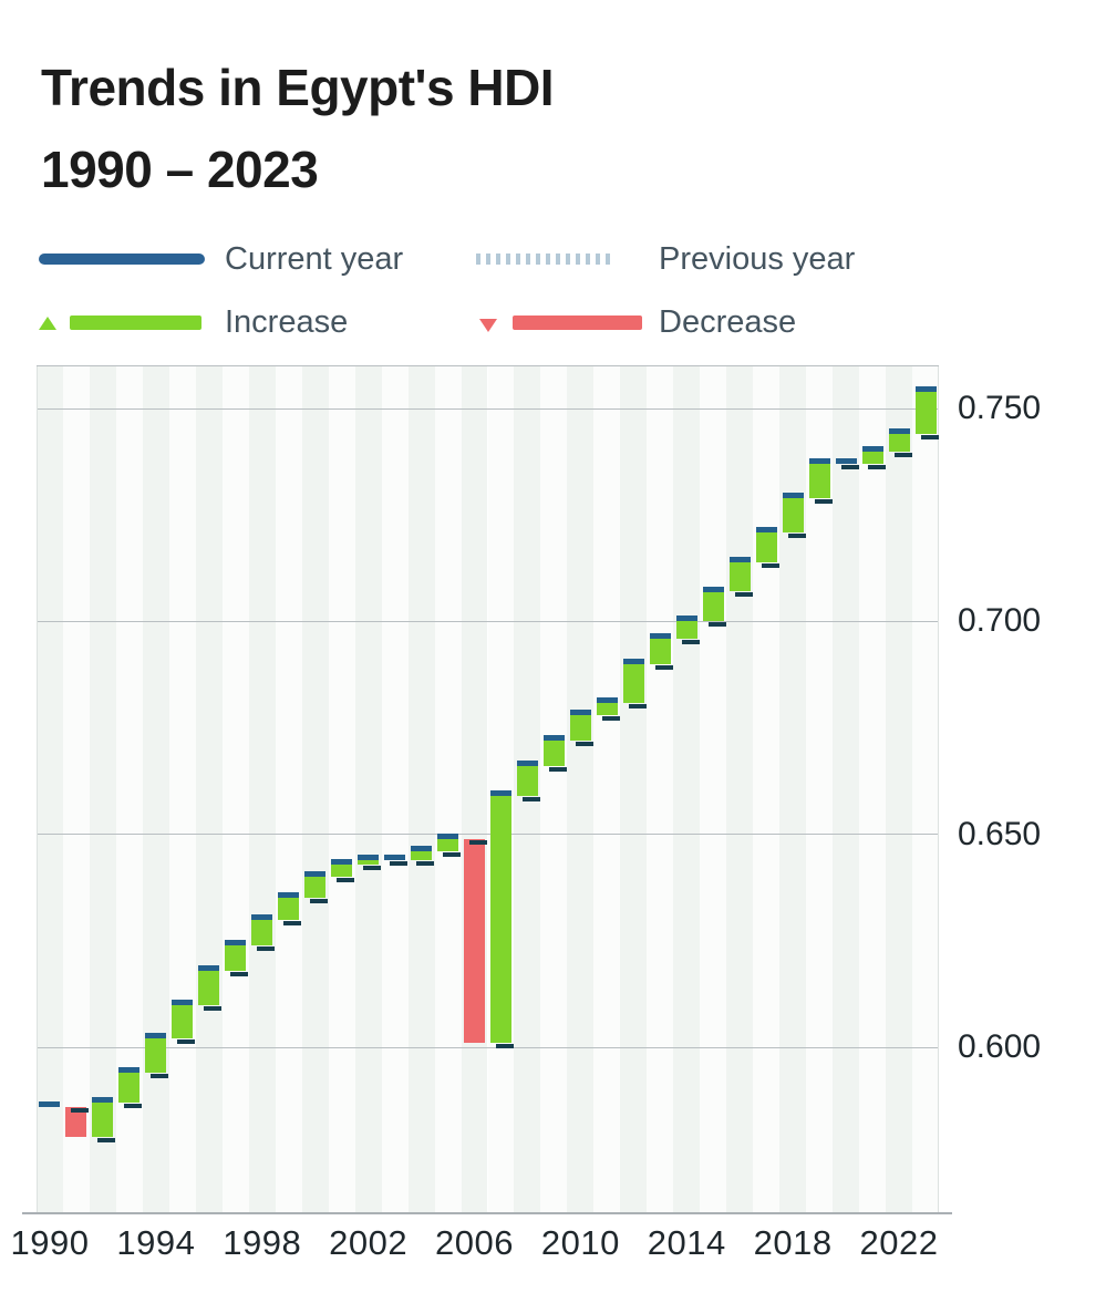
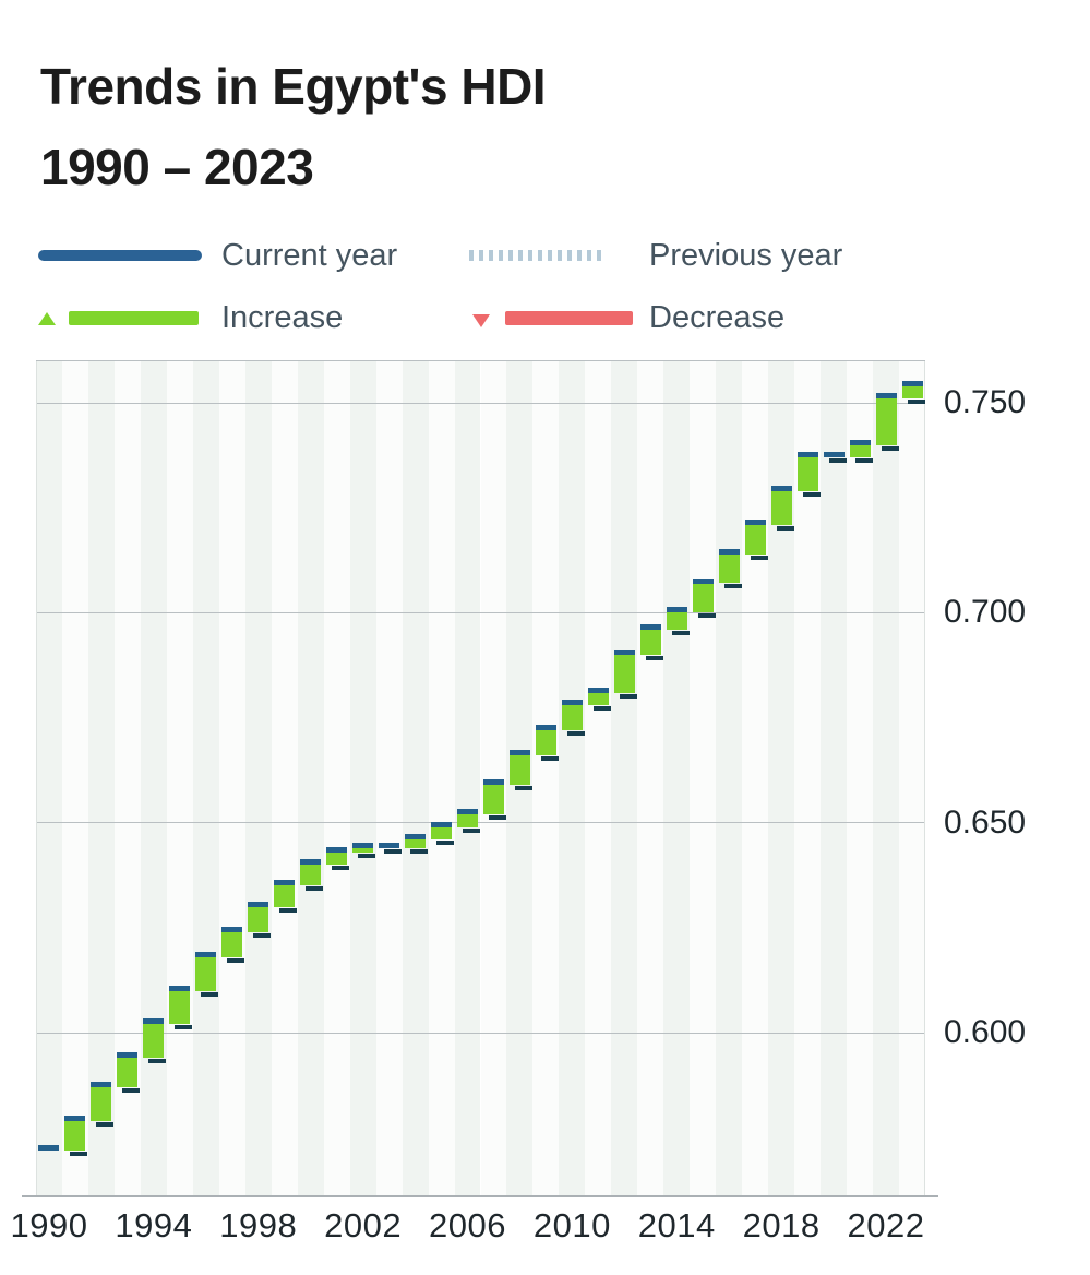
1990: 0.586 -> 0.572
2006: 0.601 -> 0.652
2022: 0.744 -> 0.751
